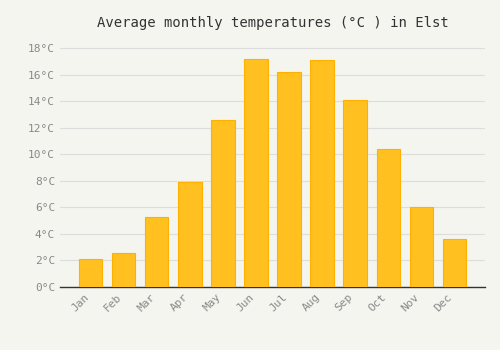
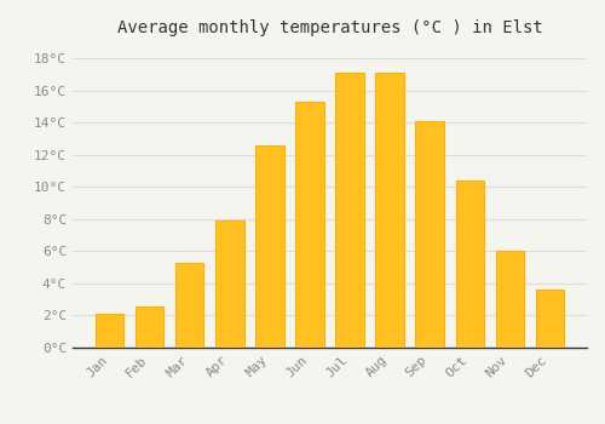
Jun: 17.2°C -> 15.3°C
Jul: 16.2°C -> 17.1°C
